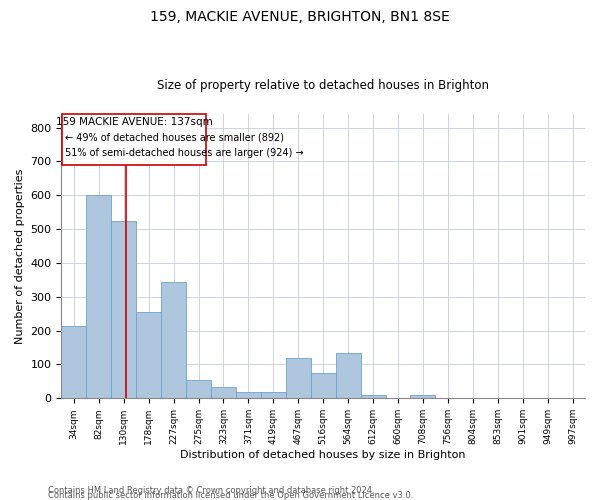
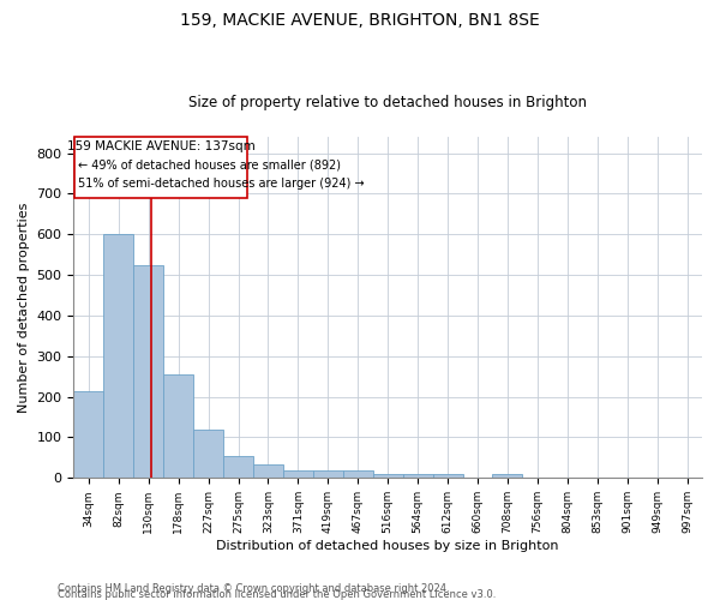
227sqm: 345 -> 118
467sqm: 120 -> 18
516sqm: 75 -> 10
564sqm: 135 -> 10
